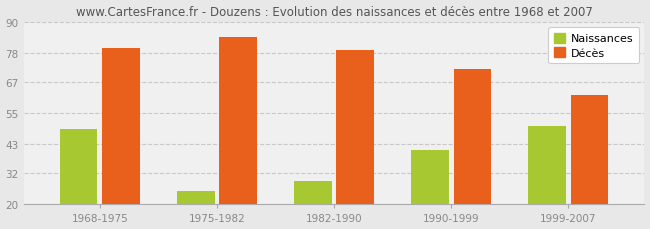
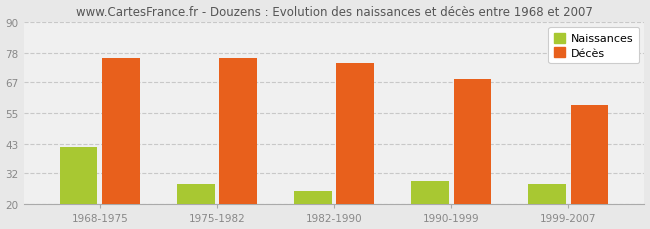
Naissances/1968-1975: 49 -> 42
Décès/1968-1975: 80 -> 76
Naissances/1975-1982: 25 -> 28
Décès/1975-1982: 84 -> 76
Naissances/1982-1990: 29 -> 25
Décès/1982-1990: 79 -> 74
Naissances/1990-1999: 41 -> 29
Décès/1990-1999: 72 -> 68
Naissances/1999-2007: 50 -> 28
Décès/1999-2007: 62 -> 58
